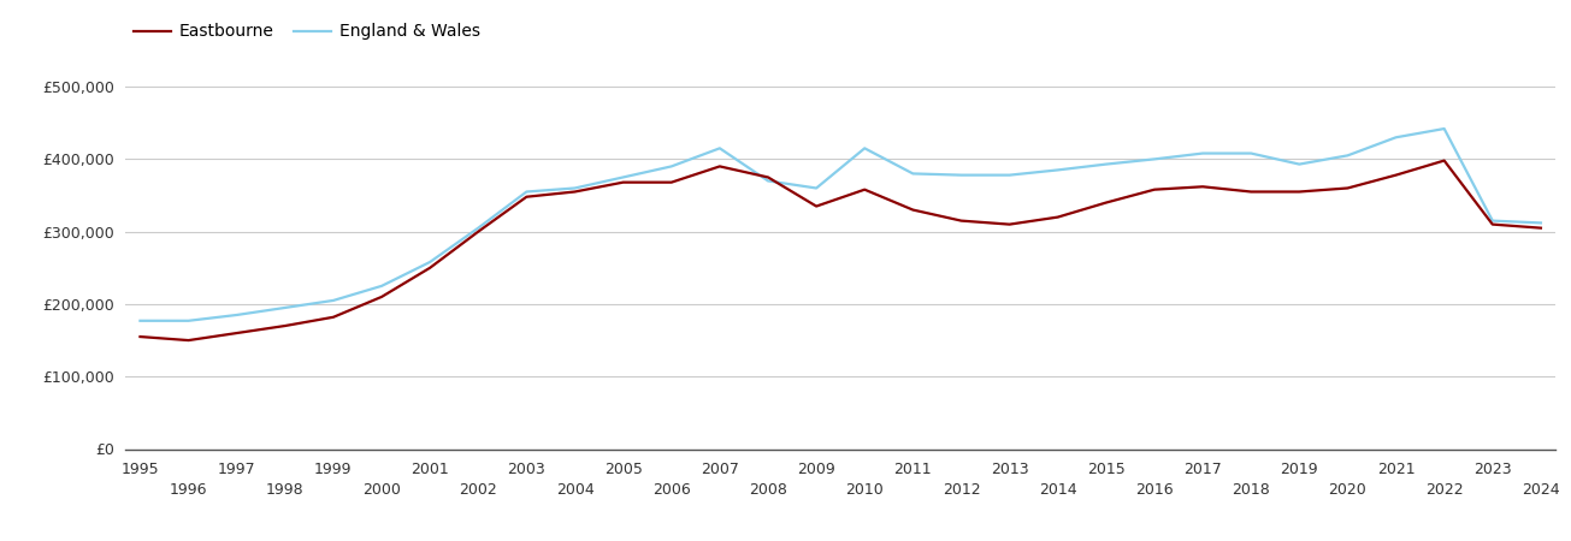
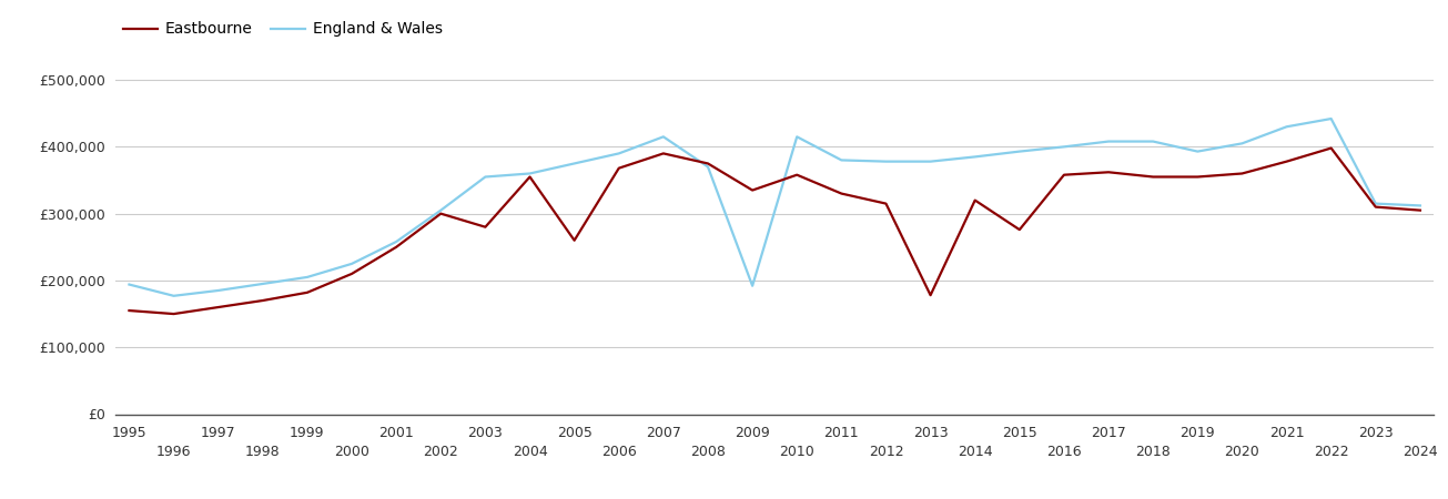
England & Wales/1995: £177,000 -> £194,000
Eastbourne/2003: £348,000 -> £280,000
Eastbourne/2005: £368,000 -> £260,000
England & Wales/2009: £360,000 -> £192,000
Eastbourne/2013: £310,000 -> £178,000
Eastbourne/2015: £340,000 -> £276,000
